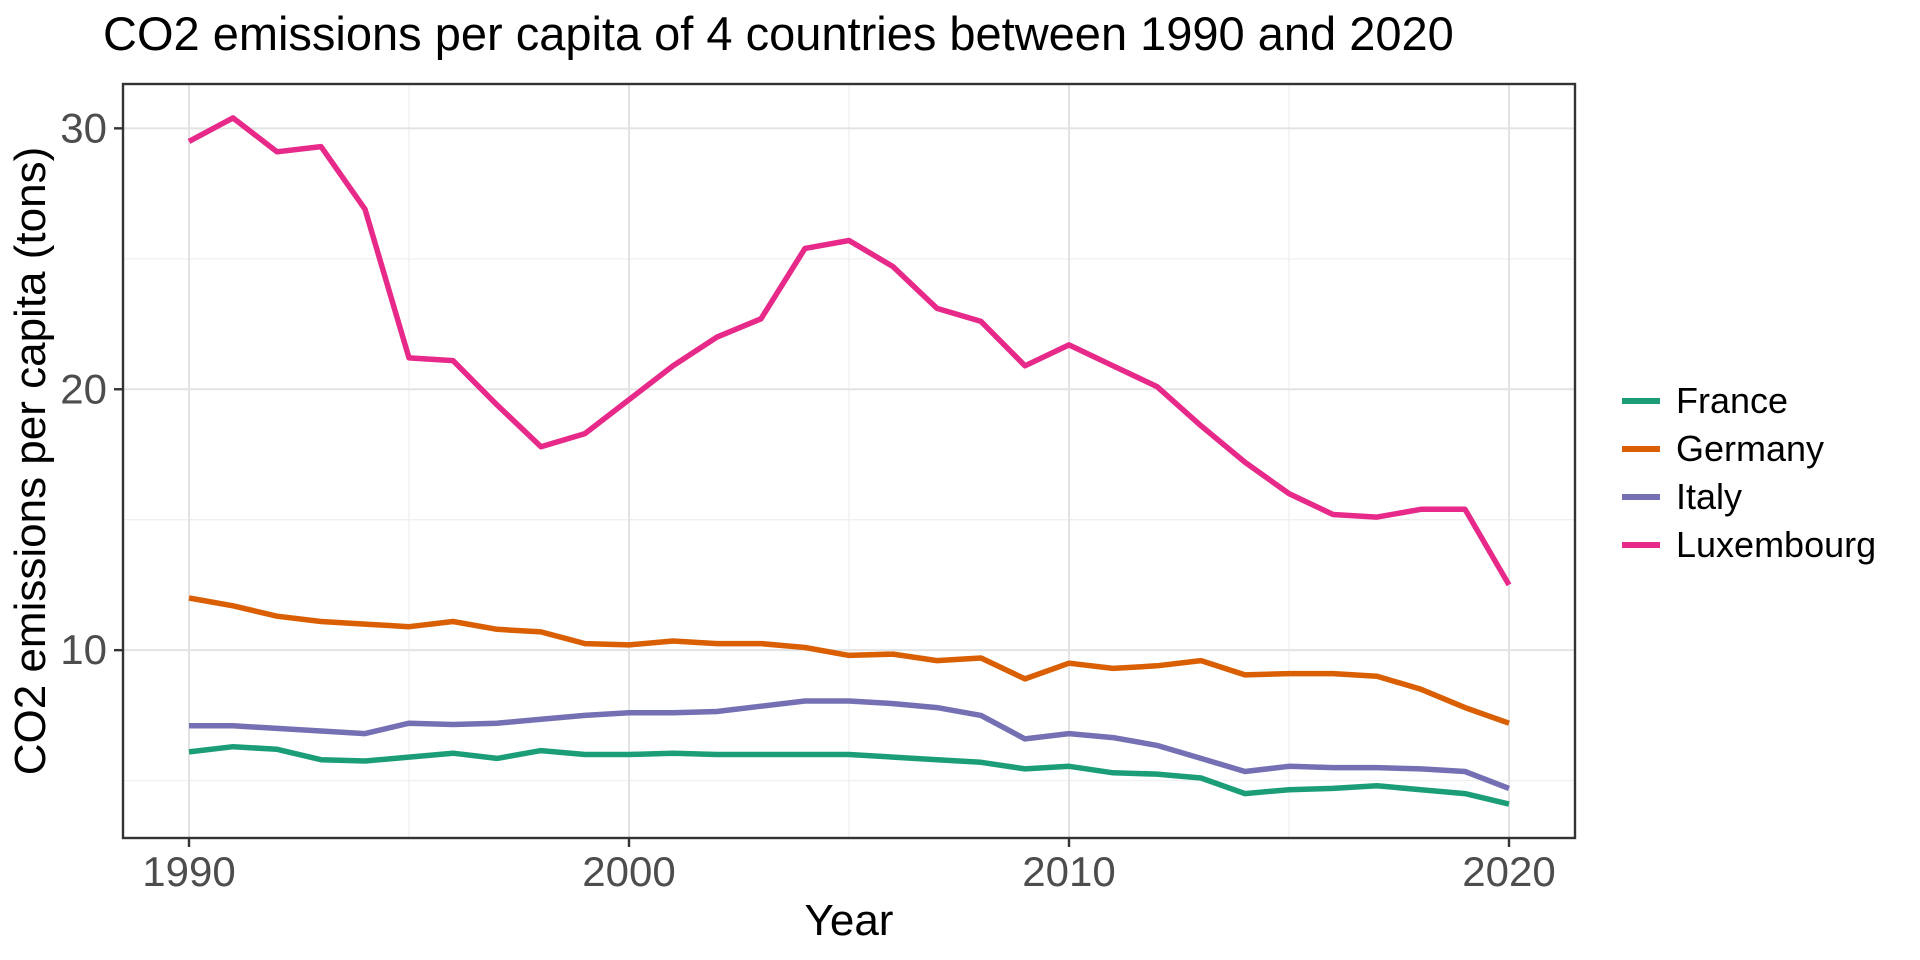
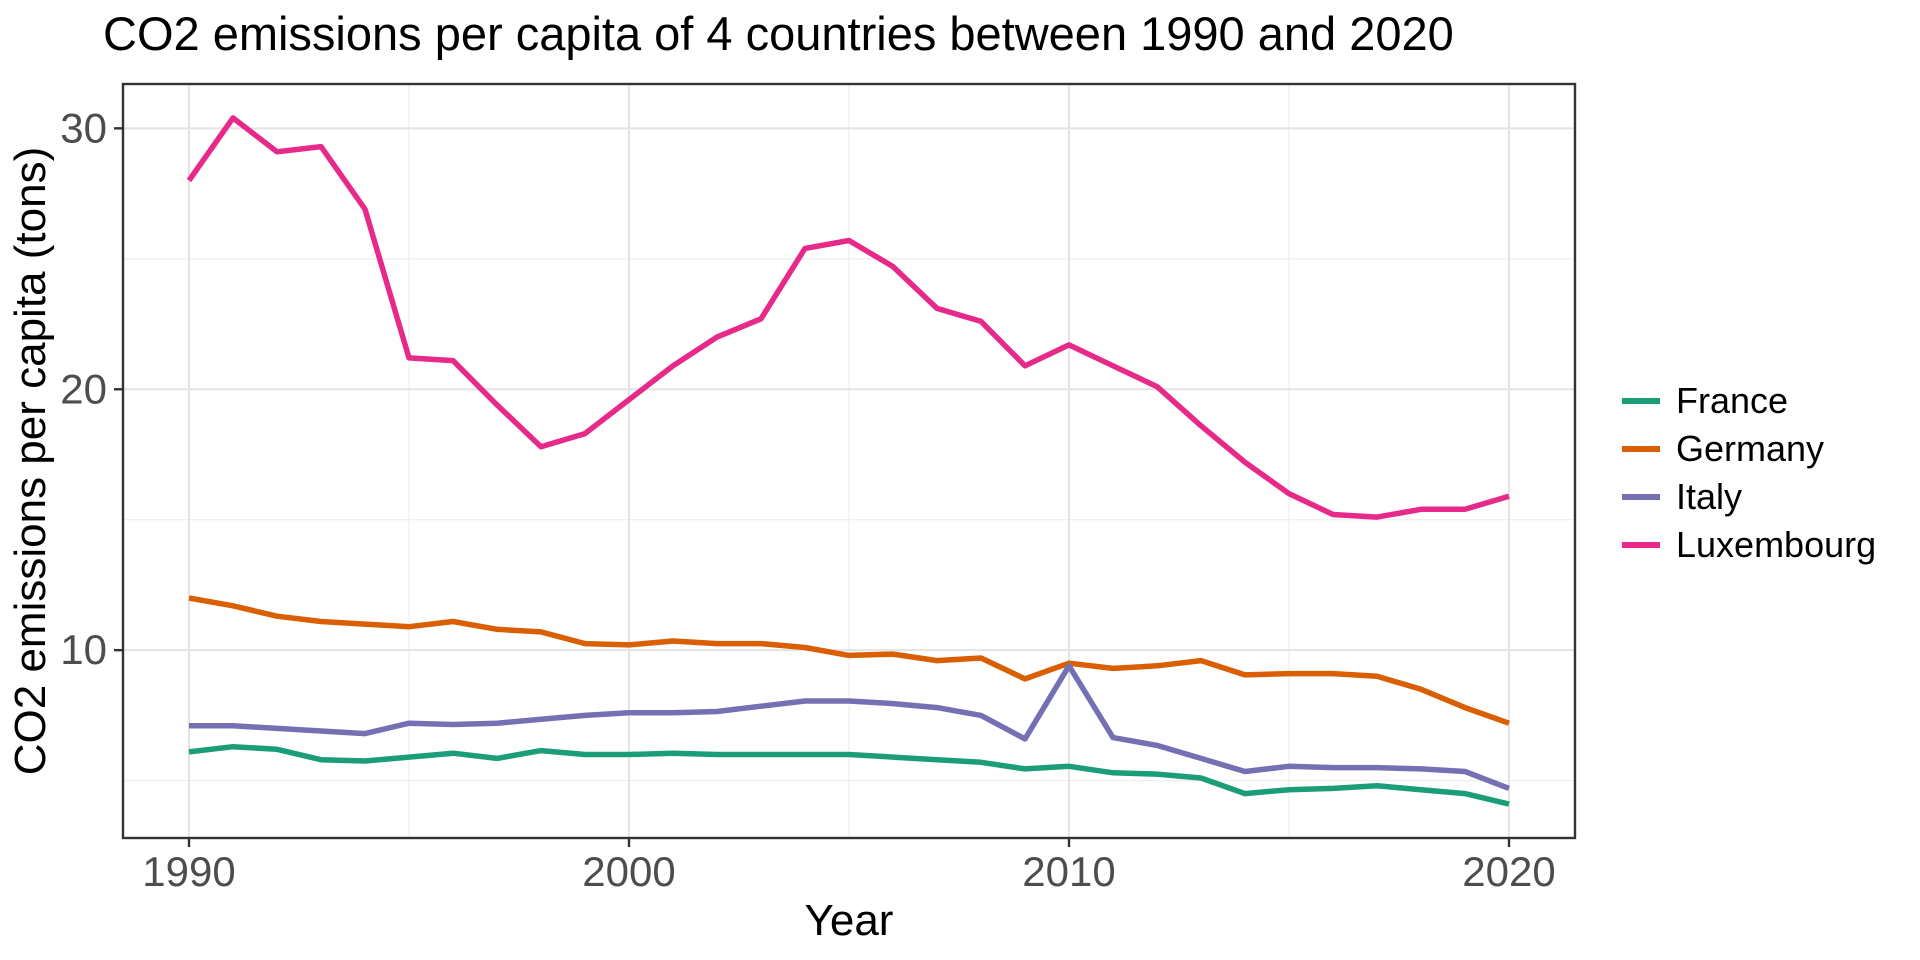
Luxembourg/1990: 29.5 -> 28.0
Italy/2010: 6.8 -> 9.4
Luxembourg/2020: 12.5 -> 15.9
